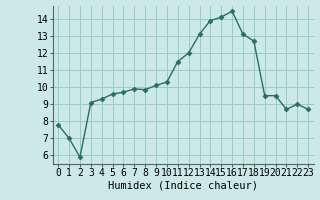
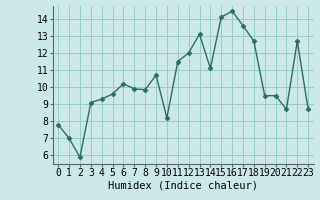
6: 9.7 -> 10.2
9: 10.1 -> 10.7
10: 10.3 -> 8.2
14: 13.9 -> 11.1
17: 13.1 -> 13.6
22: 9.0 -> 12.7
